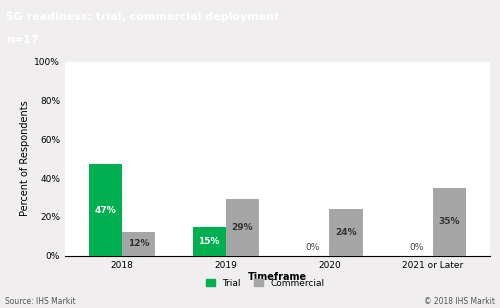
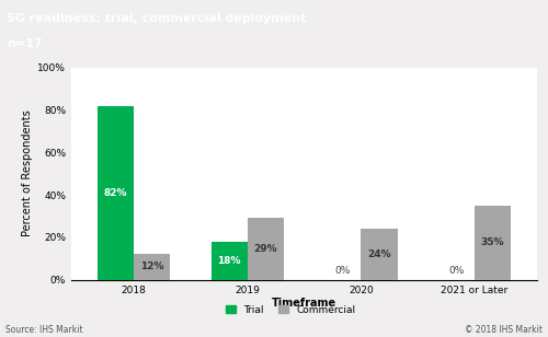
Trial/2018: 47% -> 82%
Trial/2019: 15% -> 18%
